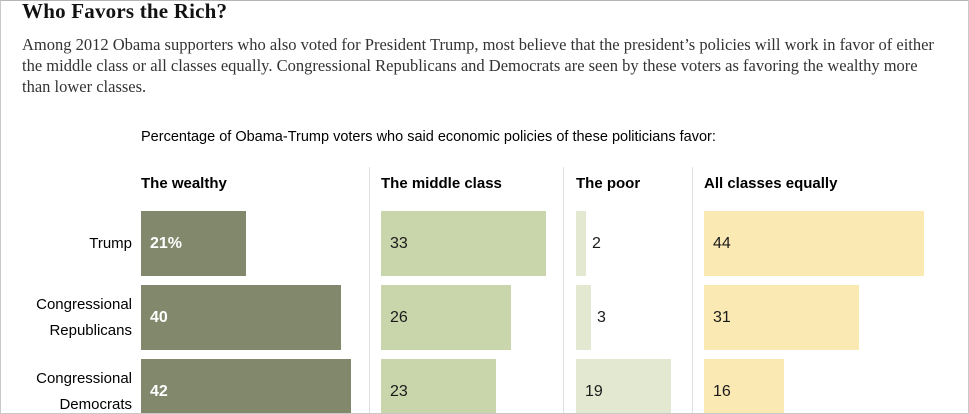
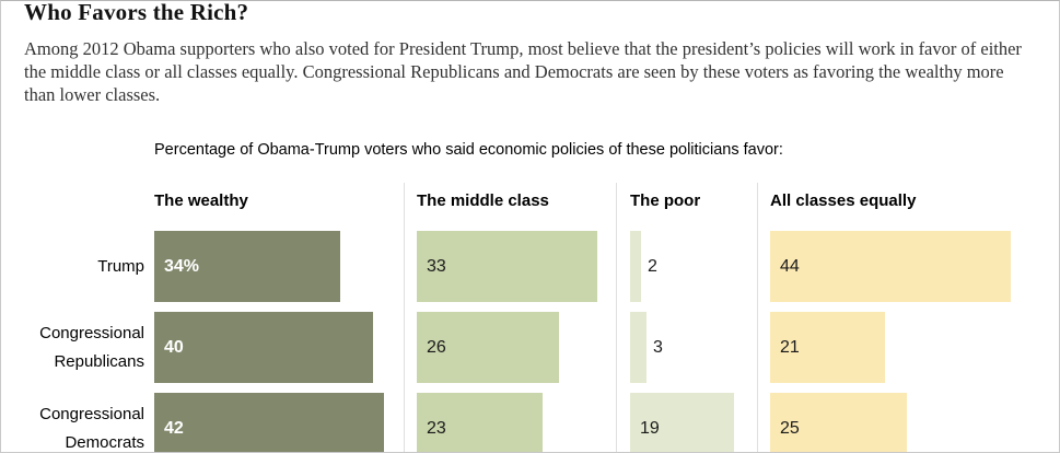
The wealthy/Trump: 21% -> 34%
All classes equally/Congressional Republicans: 31 -> 21
All classes equally/Congressional Democrats: 16 -> 25
